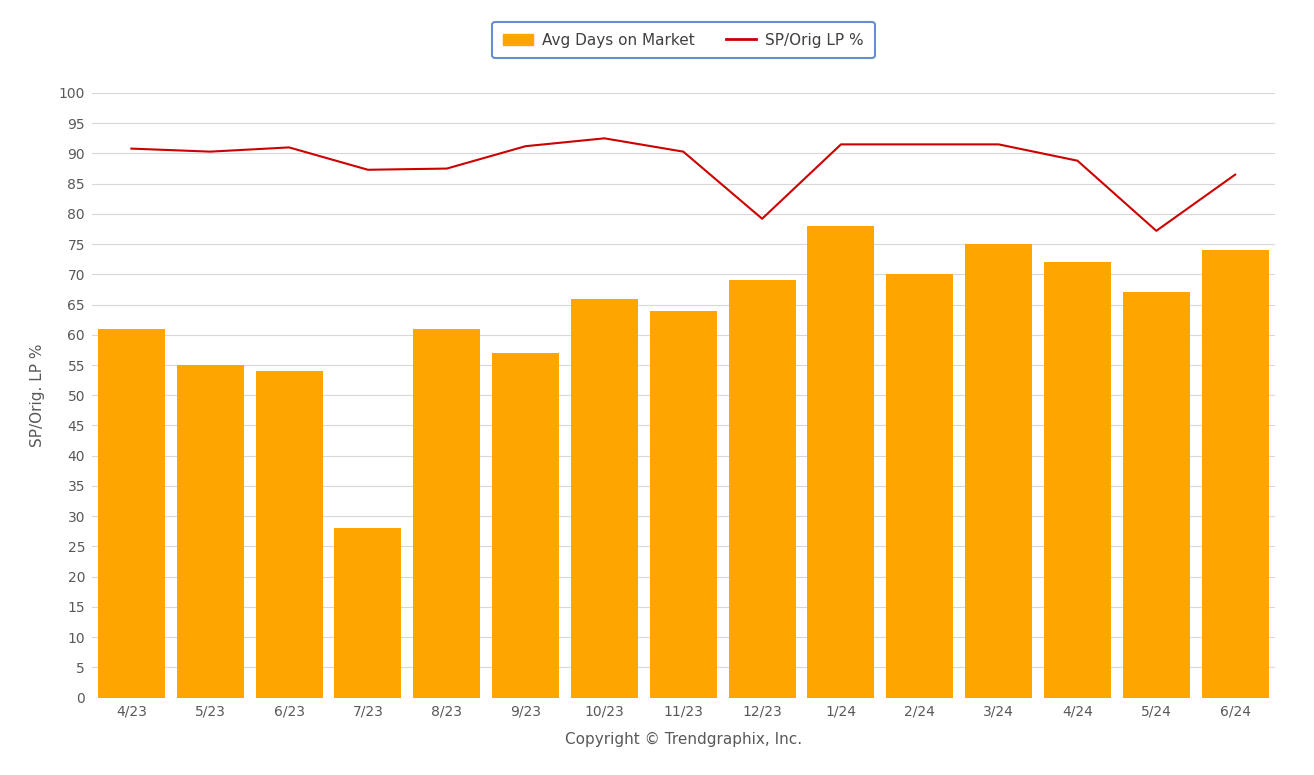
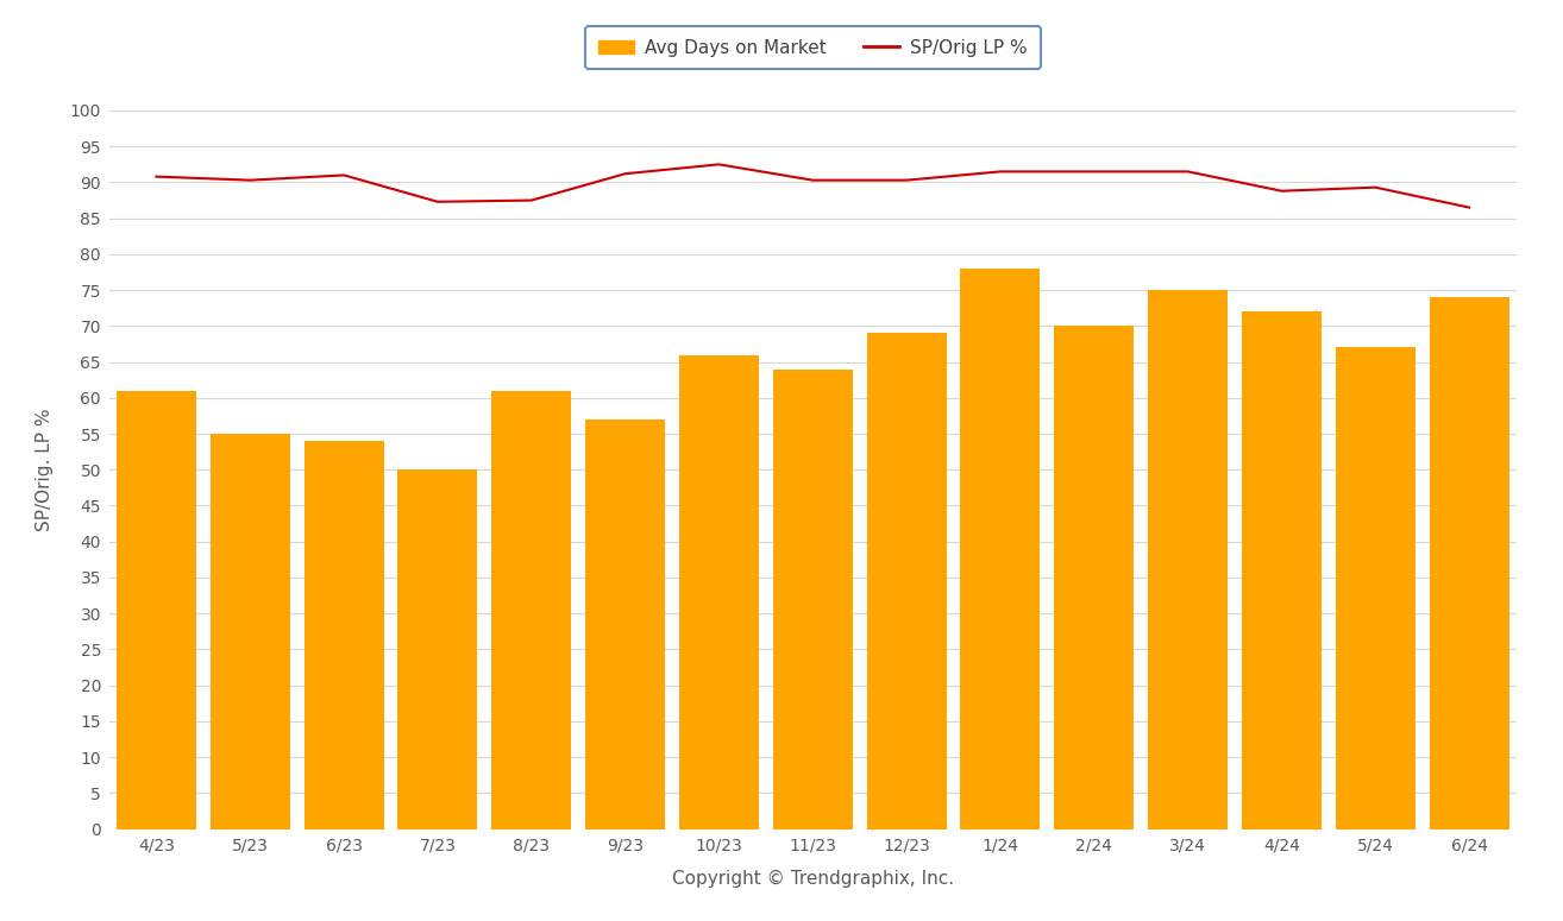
Avg Days on Market/7/23: 28 -> 50
SP/Orig LP %/12/23: 79.2 -> 90.3
SP/Orig LP %/5/24: 77.2 -> 89.3
